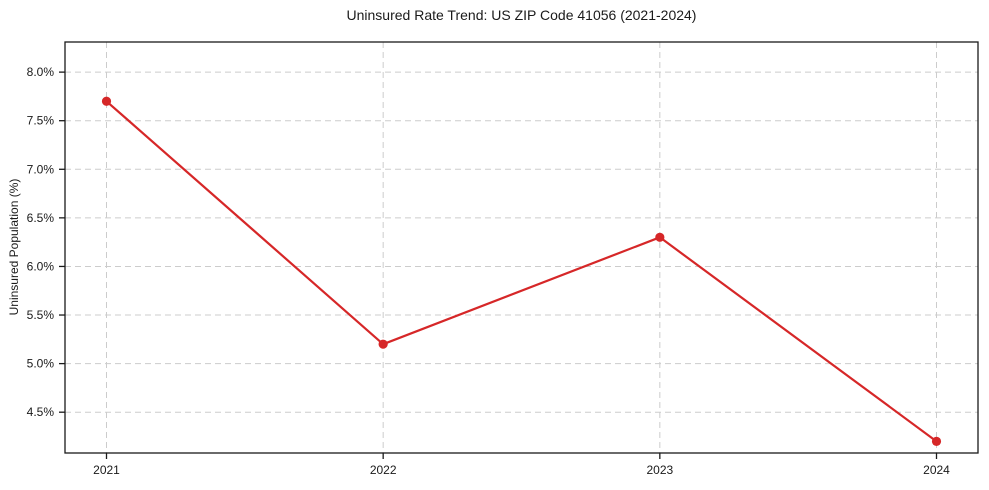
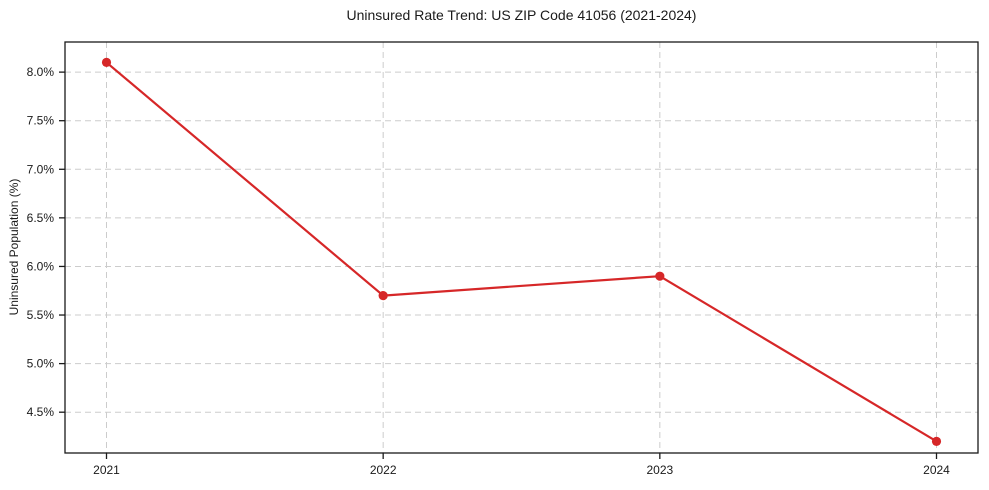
2021: 7.7% -> 8.1%
2022: 5.2% -> 5.7%
2023: 6.3% -> 5.9%
